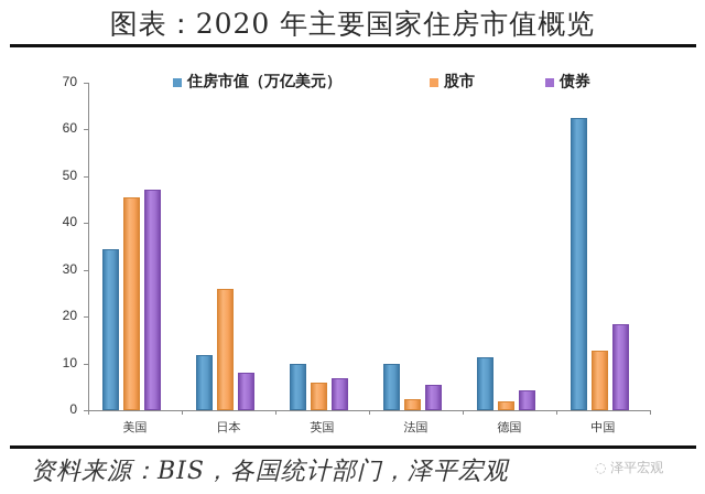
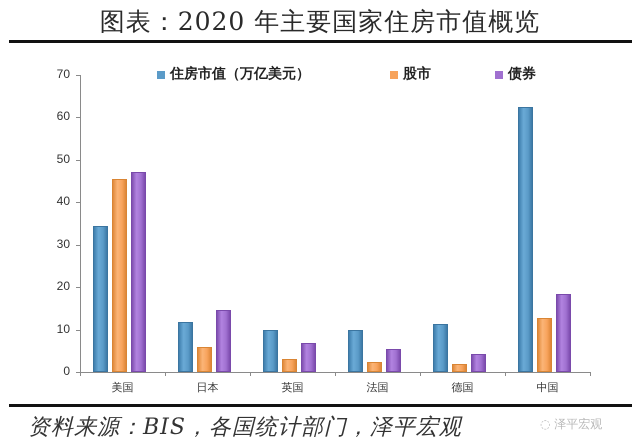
股市/日本: 26 -> 6
债券/日本: 8 -> 14
股市/英国: 6 -> 3
